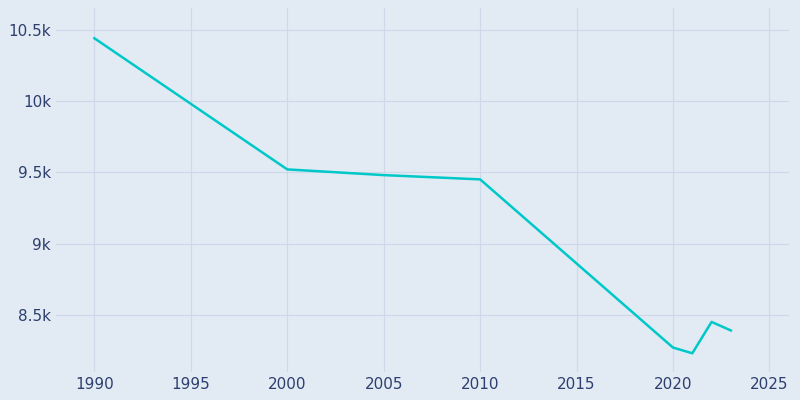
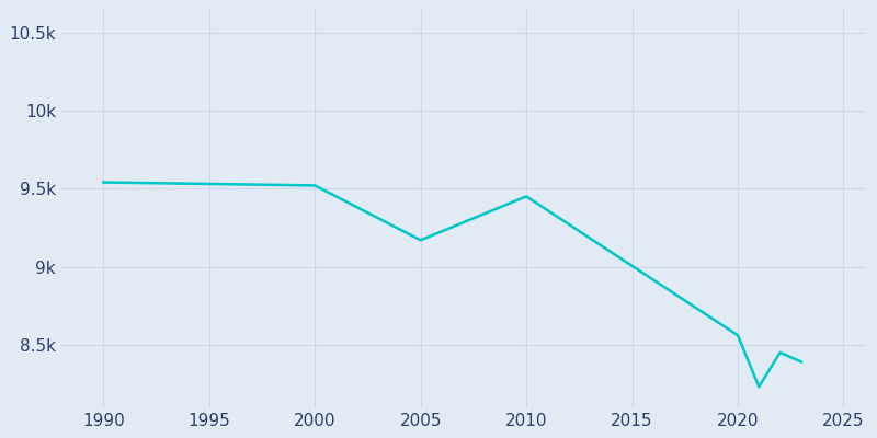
1990: 10.44k -> 9.54k
2005: 9.48k -> 9.17k
2020: 8.27k -> 8.56k
